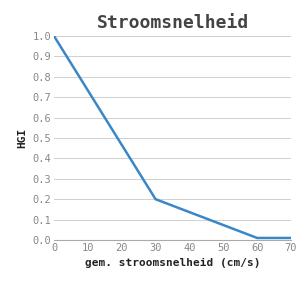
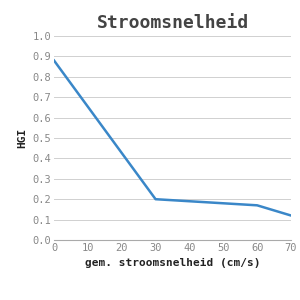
0: 1.00 -> 0.88
60: 0.01 -> 0.17
70: 0.01 -> 0.12
